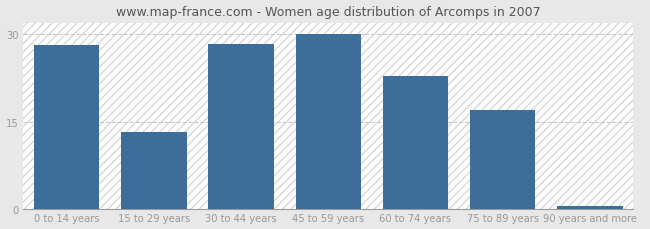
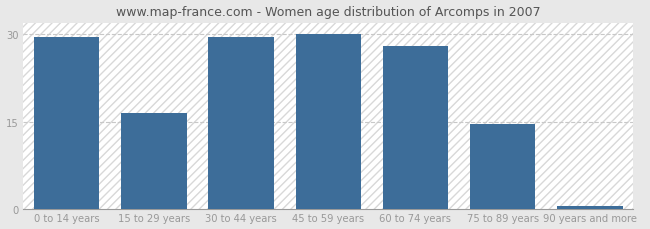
0 to 14 years: 28.2 -> 29.5
15 to 29 years: 13.2 -> 16.5
30 to 44 years: 28.4 -> 29.5
60 to 74 years: 22.8 -> 28.0
75 to 89 years: 17.0 -> 14.5
